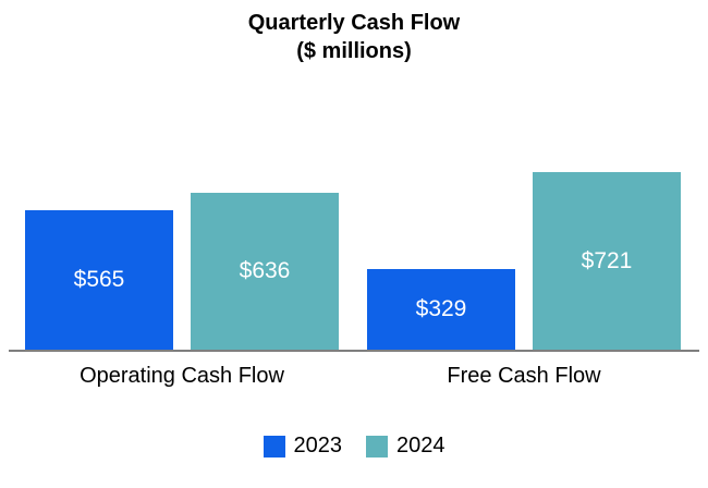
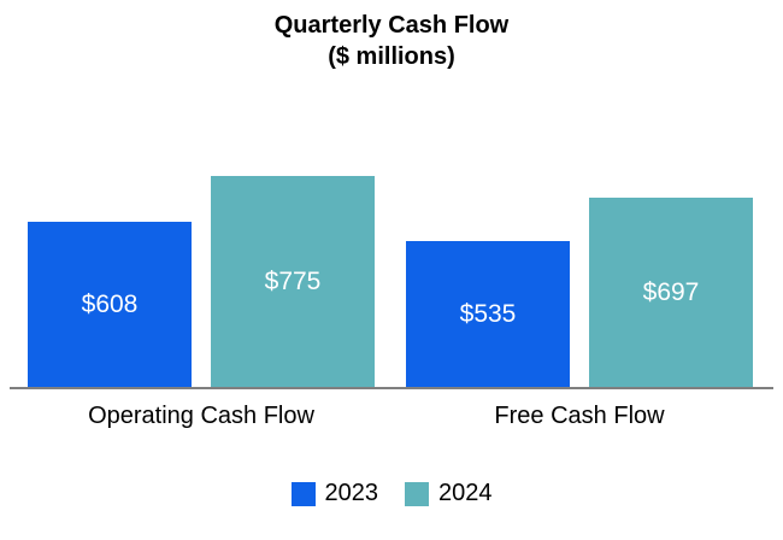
2023/Operating Cash Flow: $565 -> $608
2024/Operating Cash Flow: $636 -> $775
2023/Free Cash Flow: $329 -> $535
2024/Free Cash Flow: $721 -> $697
